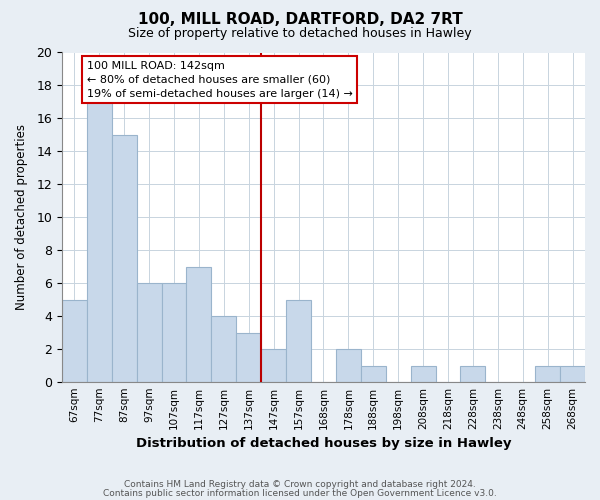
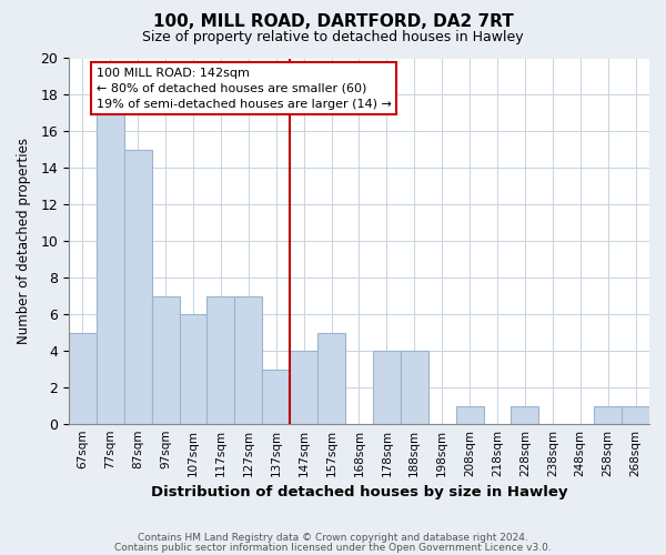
97sqm: 6 -> 7
127sqm: 4 -> 7
147sqm: 2 -> 4
178sqm: 2 -> 4
188sqm: 1 -> 4
